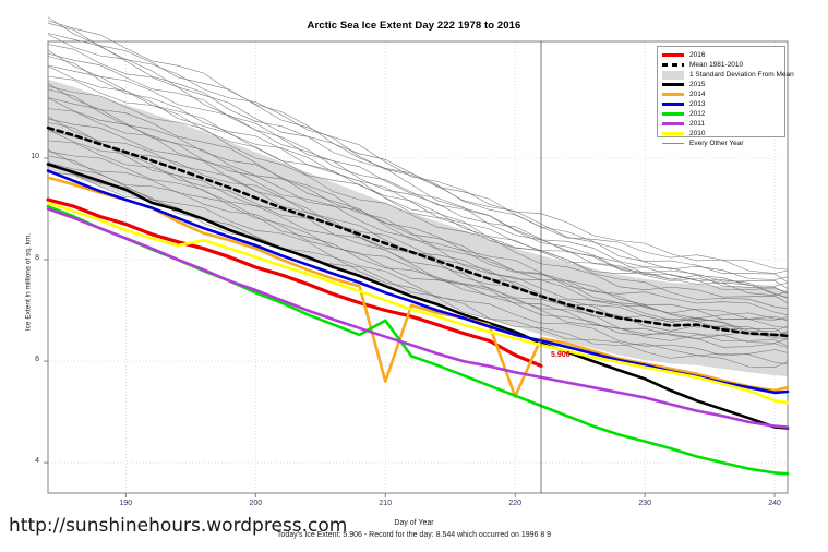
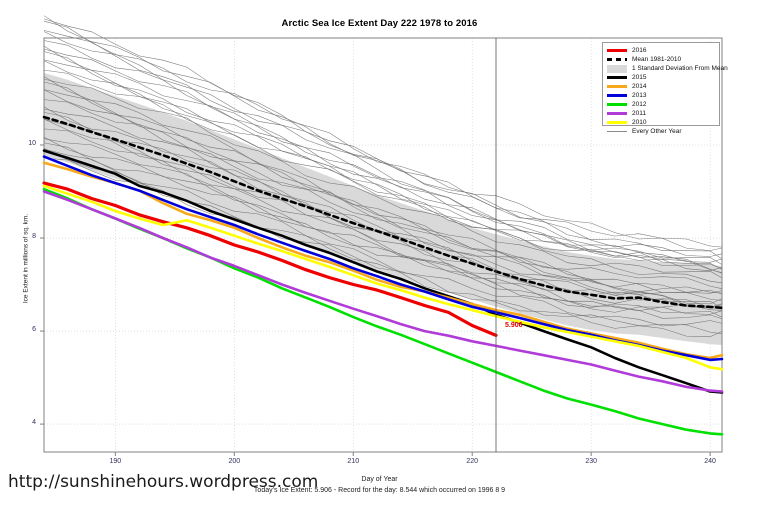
2014/210: 5.6 -> 7.3
2012/210: 6.8 -> 6.3
2014/220: 5.3 -> 6.6
